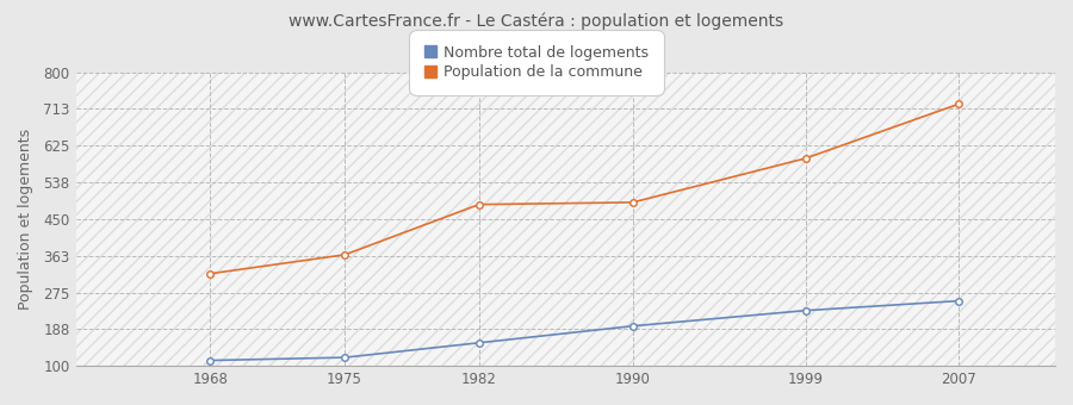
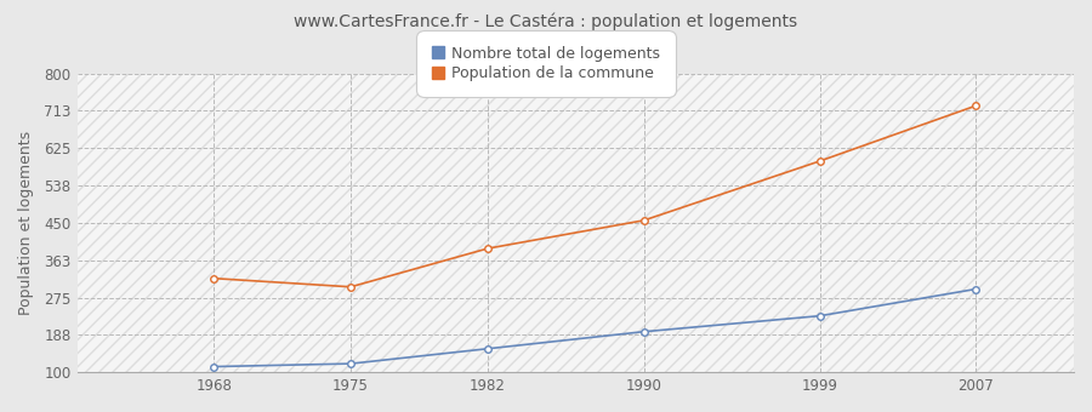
Population de la commune/1975: 365 -> 300
Population de la commune/1982: 485 -> 390
Population de la commune/1990: 490 -> 456
Nombre total de logements/2007: 255 -> 295
